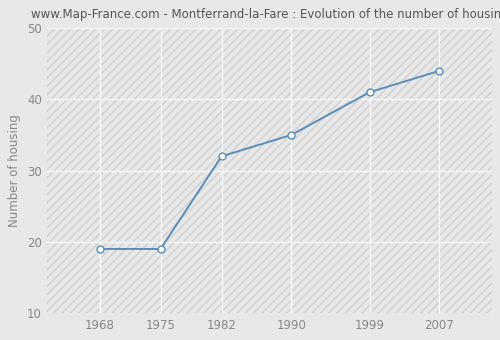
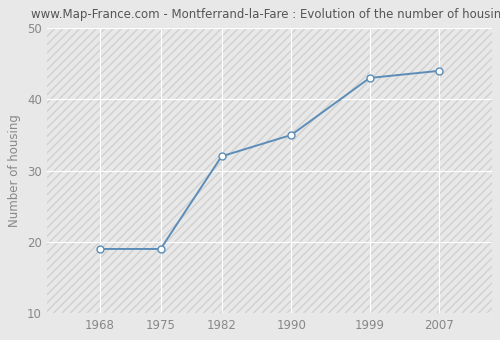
1999: 41 -> 43
